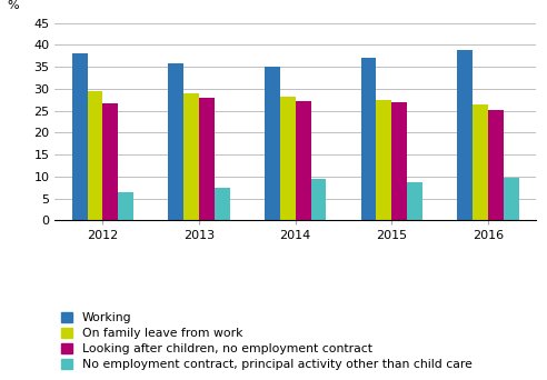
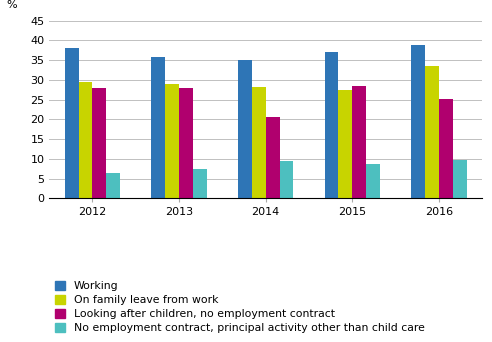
Looking after children, no employment contract/2012: 26.6 -> 28.0
Looking after children, no employment contract/2014: 27.1 -> 20.5
Looking after children, no employment contract/2015: 26.8 -> 28.5
On family leave from work/2016: 26.3 -> 33.5
